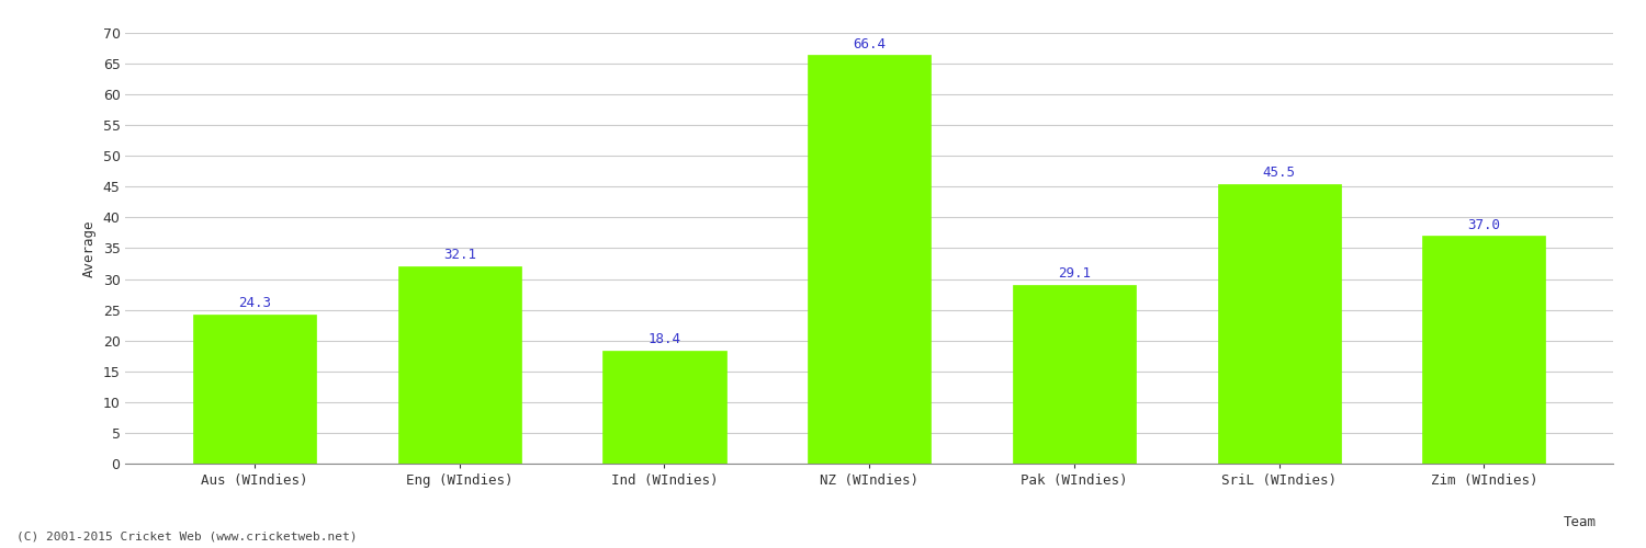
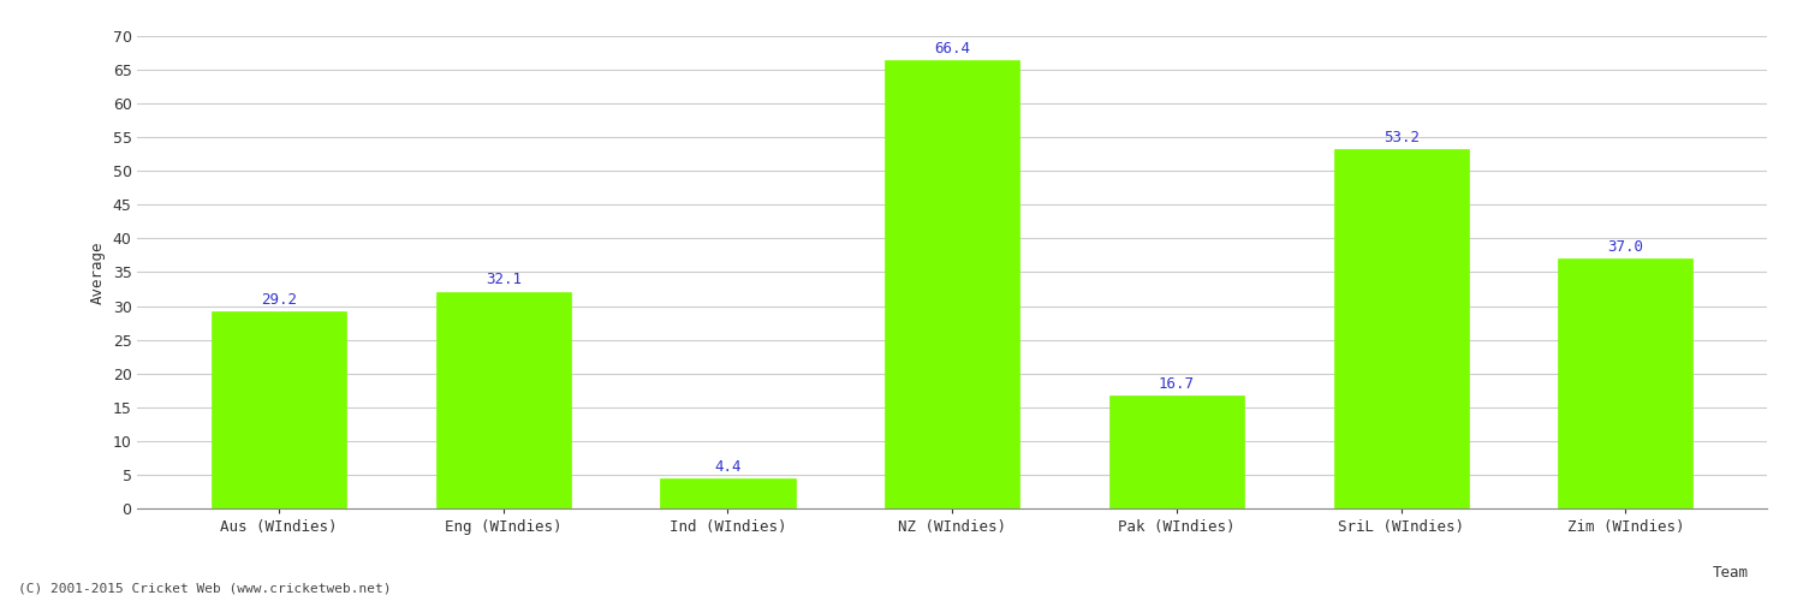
Aus (WIndies): 24.3 -> 29.2
Ind (WIndies): 18.4 -> 4.4
Pak (WIndies): 29.1 -> 16.7
SriL (WIndies): 45.5 -> 53.2
